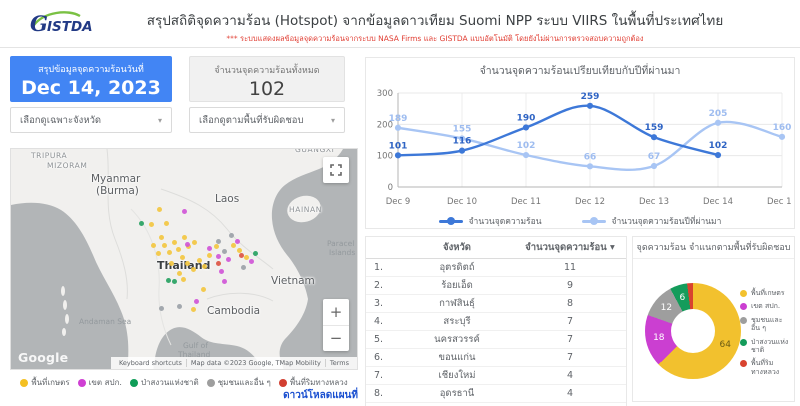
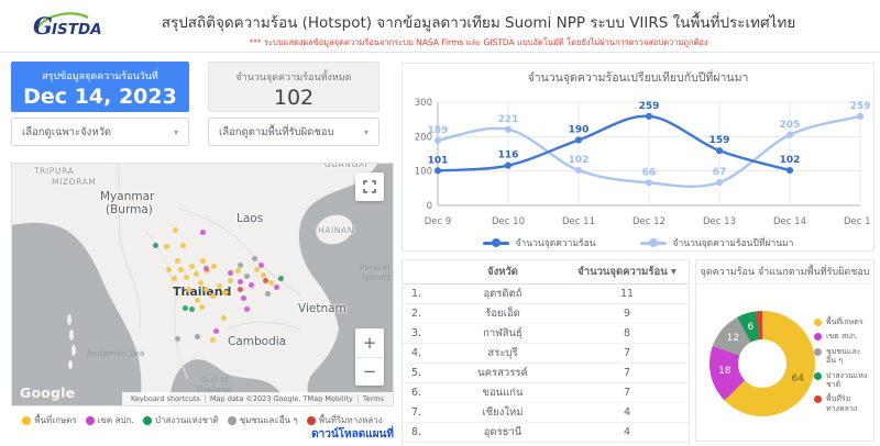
จำนวนจุดความร้อนเปรียบเทียบกับปีที่ผ่านมา/จำนวนจุดความร้อนปีที่ผ่านมา/Dec 10: 155 -> 221
จำนวนจุดความร้อนเปรียบเทียบกับปีที่ผ่านมา/จำนวนจุดความร้อนปีที่ผ่านมา/Dec 15: 160 -> 259
